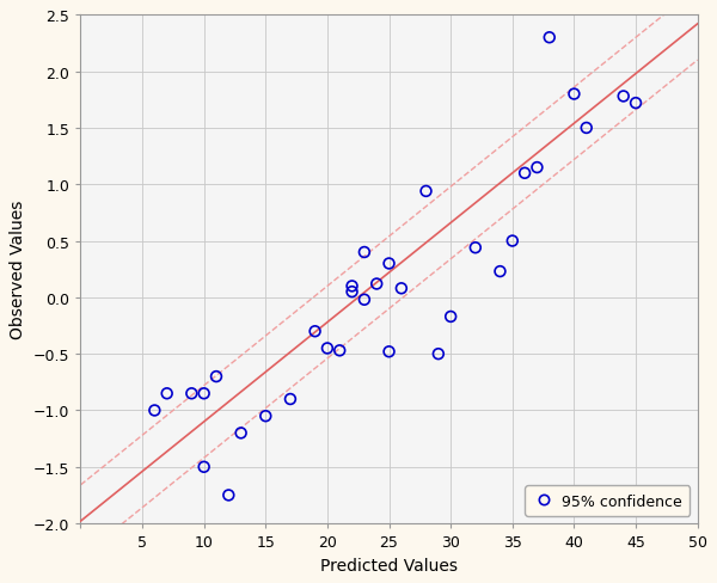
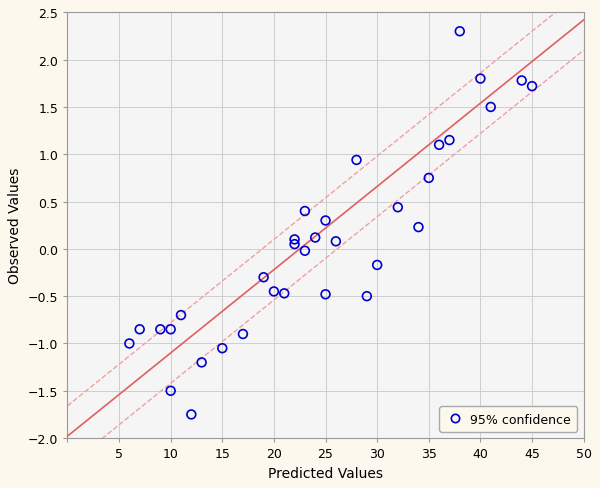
35: 0.50 -> 0.75
